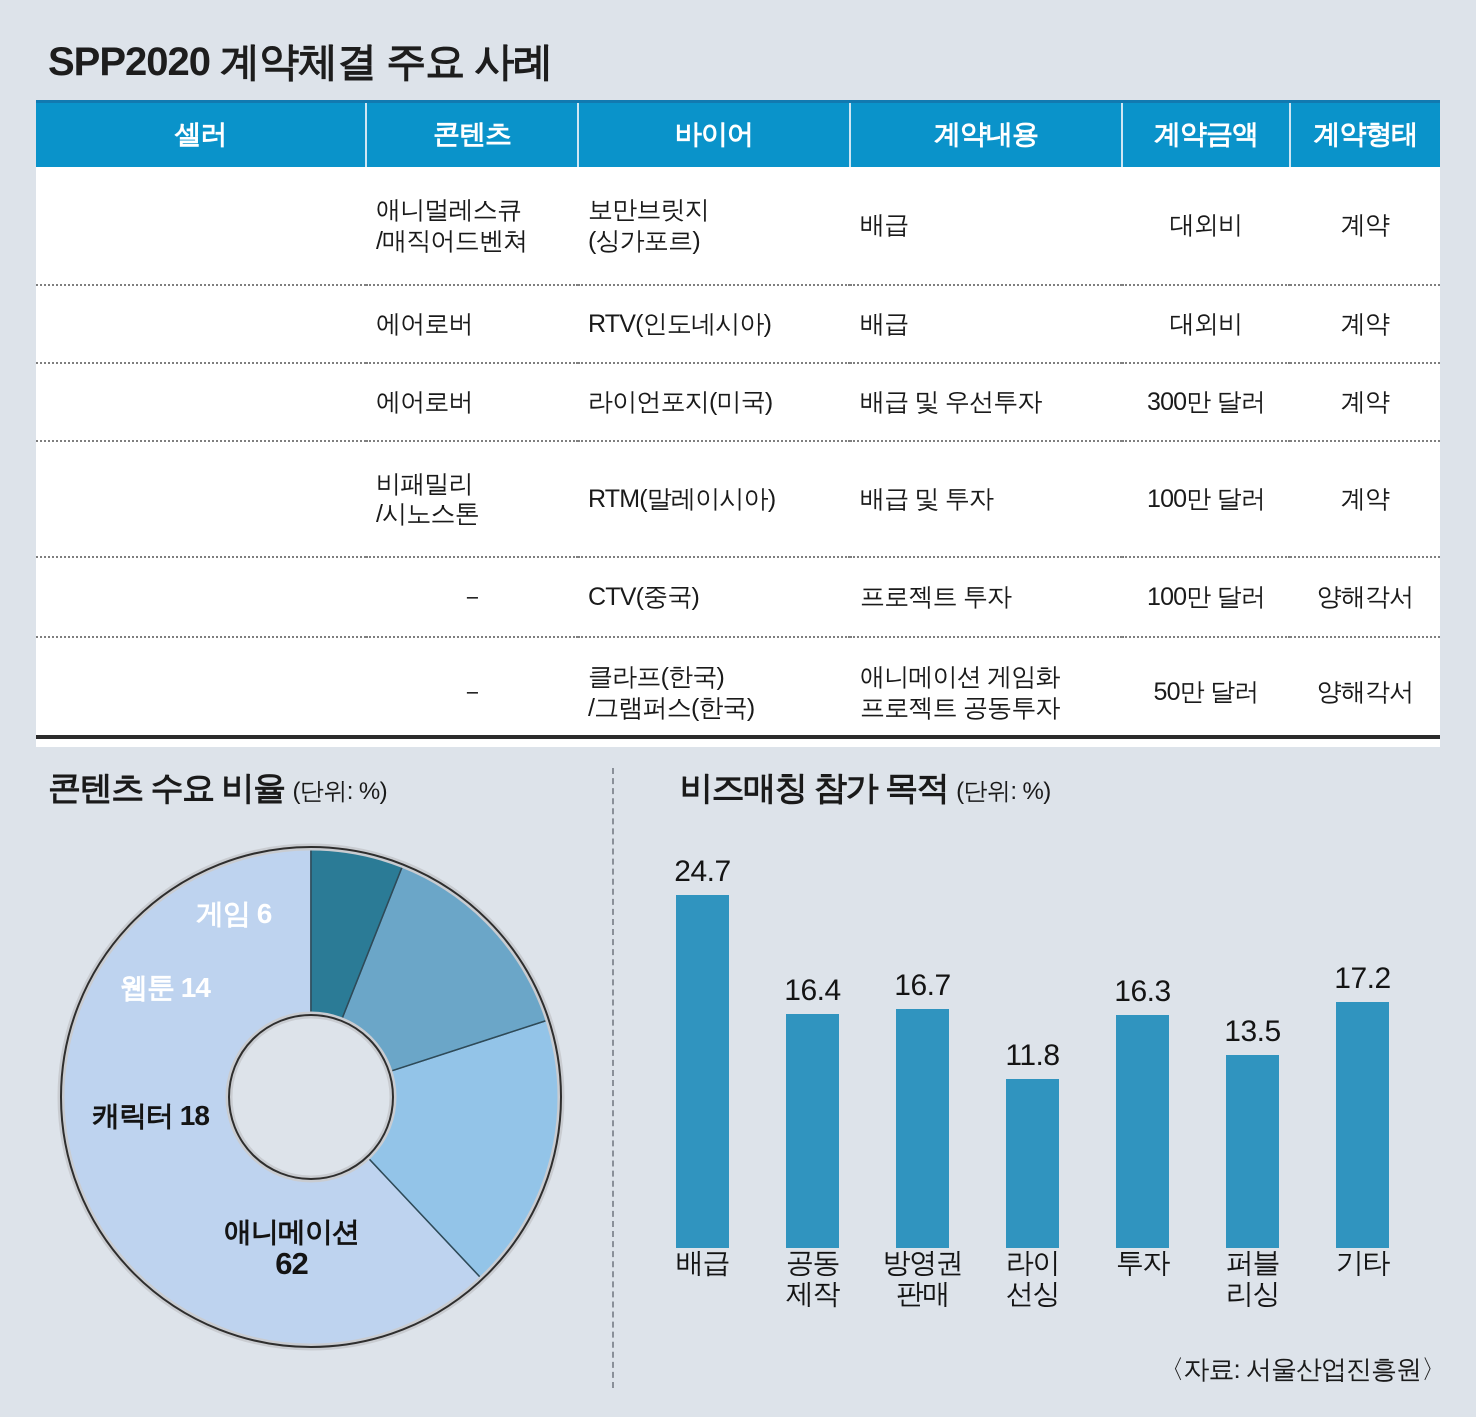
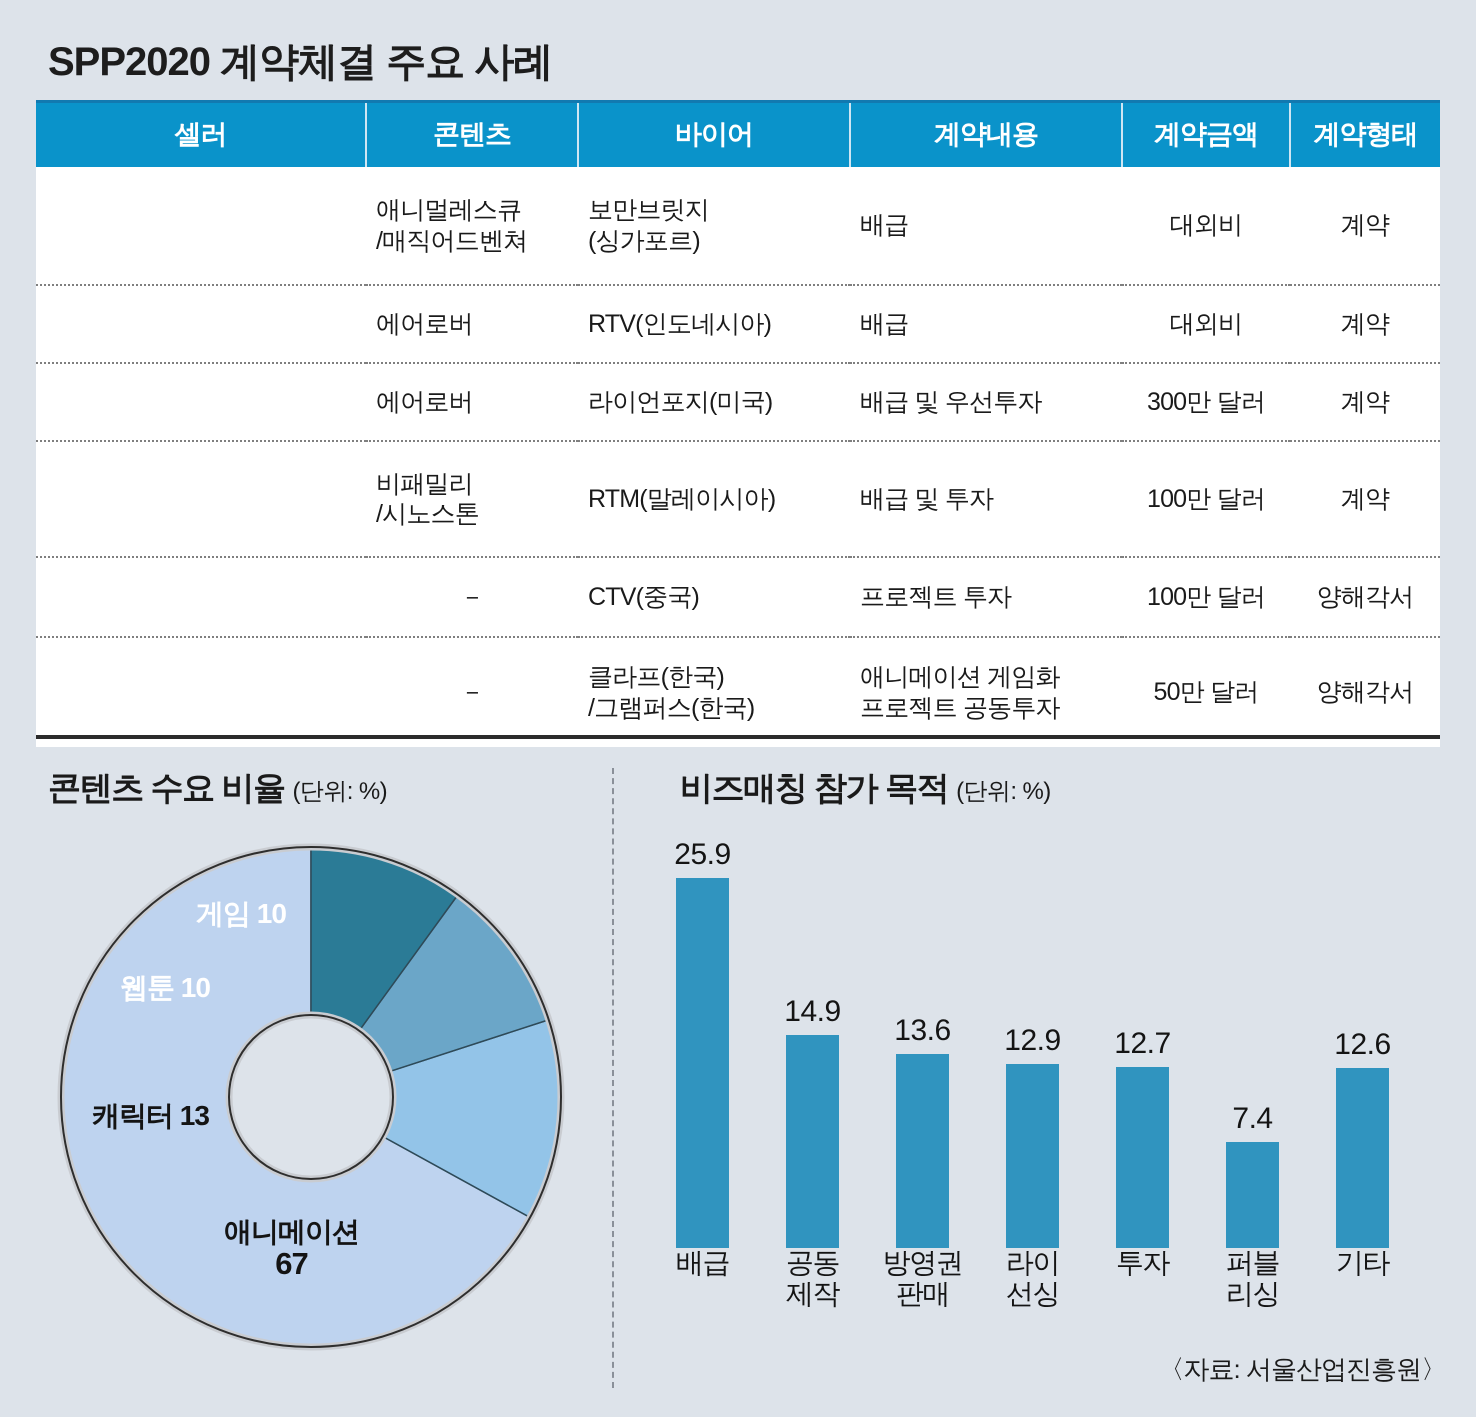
콘텐츠 수요 비율/애니메이션: 62 -> 67
콘텐츠 수요 비율/캐릭터: 18 -> 13
콘텐츠 수요 비율/웹툰: 14 -> 10
콘텐츠 수요 비율/게임: 6 -> 10
비즈매칭 참가 목적/배급: 24.7 -> 25.9
비즈매칭 참가 목적/공동 제작: 16.4 -> 14.9
비즈매칭 참가 목적/방영권 판매: 16.7 -> 13.6
비즈매칭 참가 목적/라이 선싱: 11.8 -> 12.9
비즈매칭 참가 목적/투자: 16.3 -> 12.7
비즈매칭 참가 목적/퍼블 리싱: 13.5 -> 7.4
비즈매칭 참가 목적/기타: 17.2 -> 12.6
